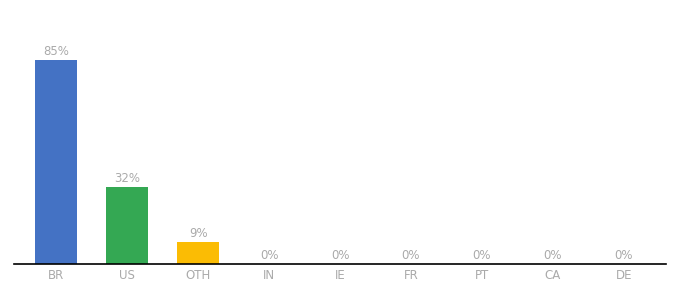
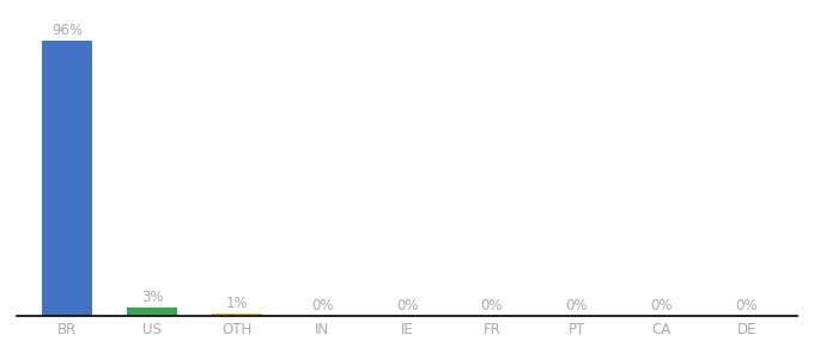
BR: 85% -> 96%
US: 32% -> 3%
OTH: 9% -> 1%
